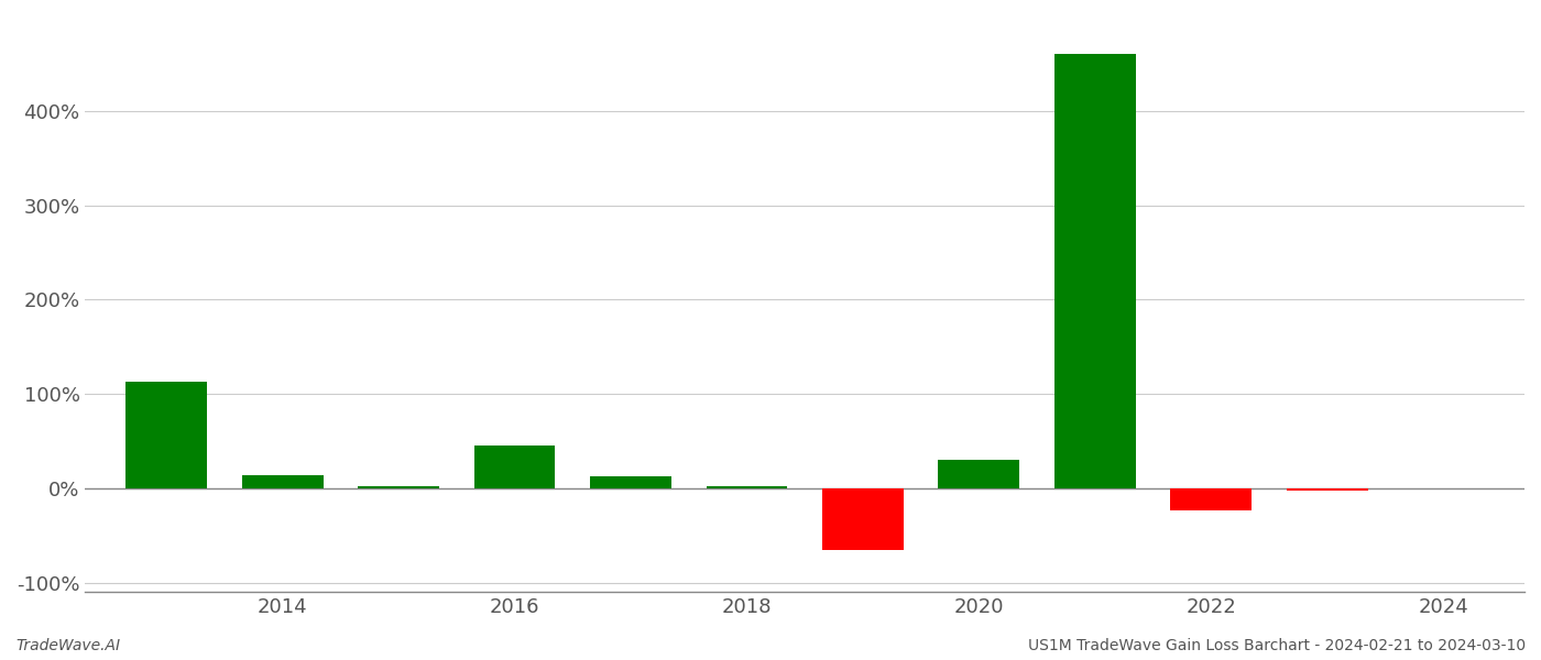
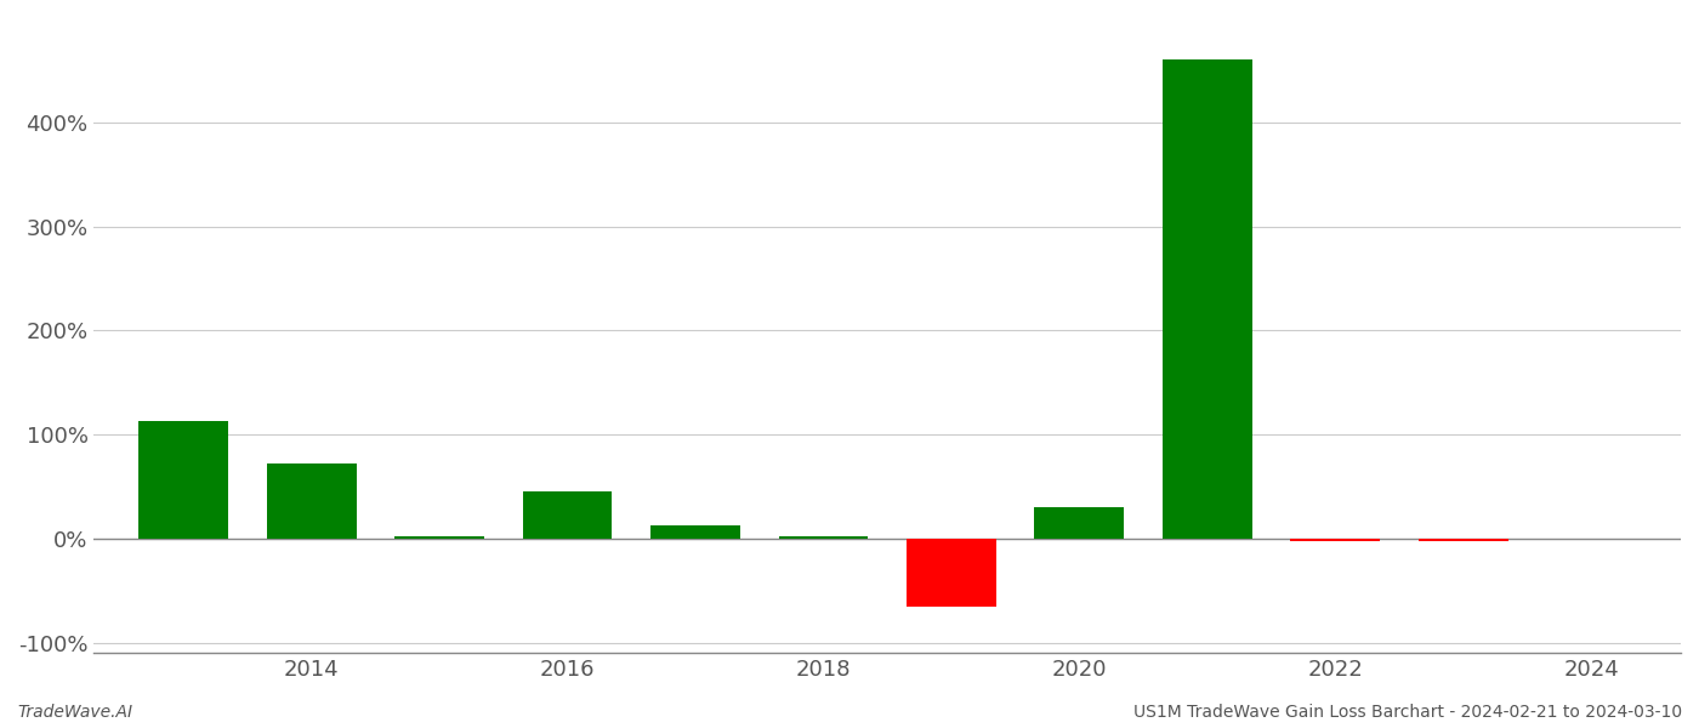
2014: 14% -> 72%
2022: -24% -> -3%
